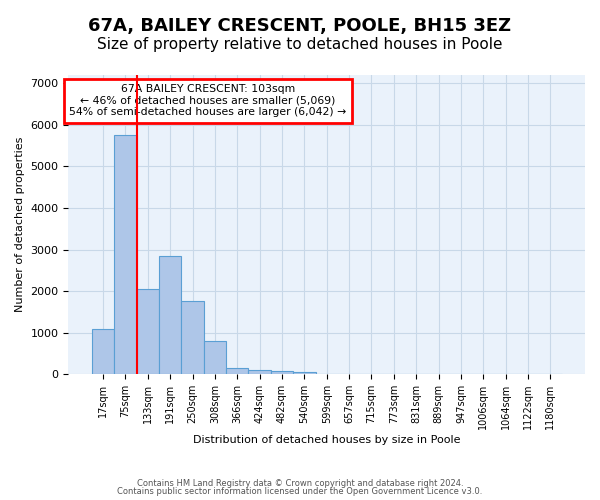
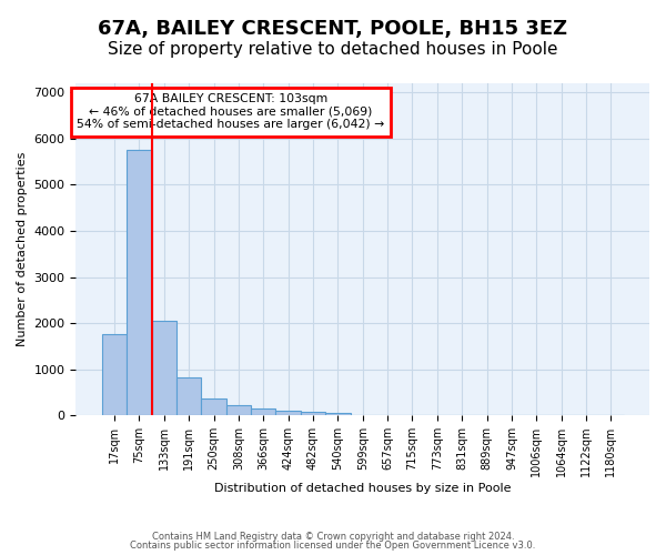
17sqm: 1100 -> 1750
191sqm: 2850 -> 820
250sqm: 1750 -> 370
308sqm: 800 -> 230
